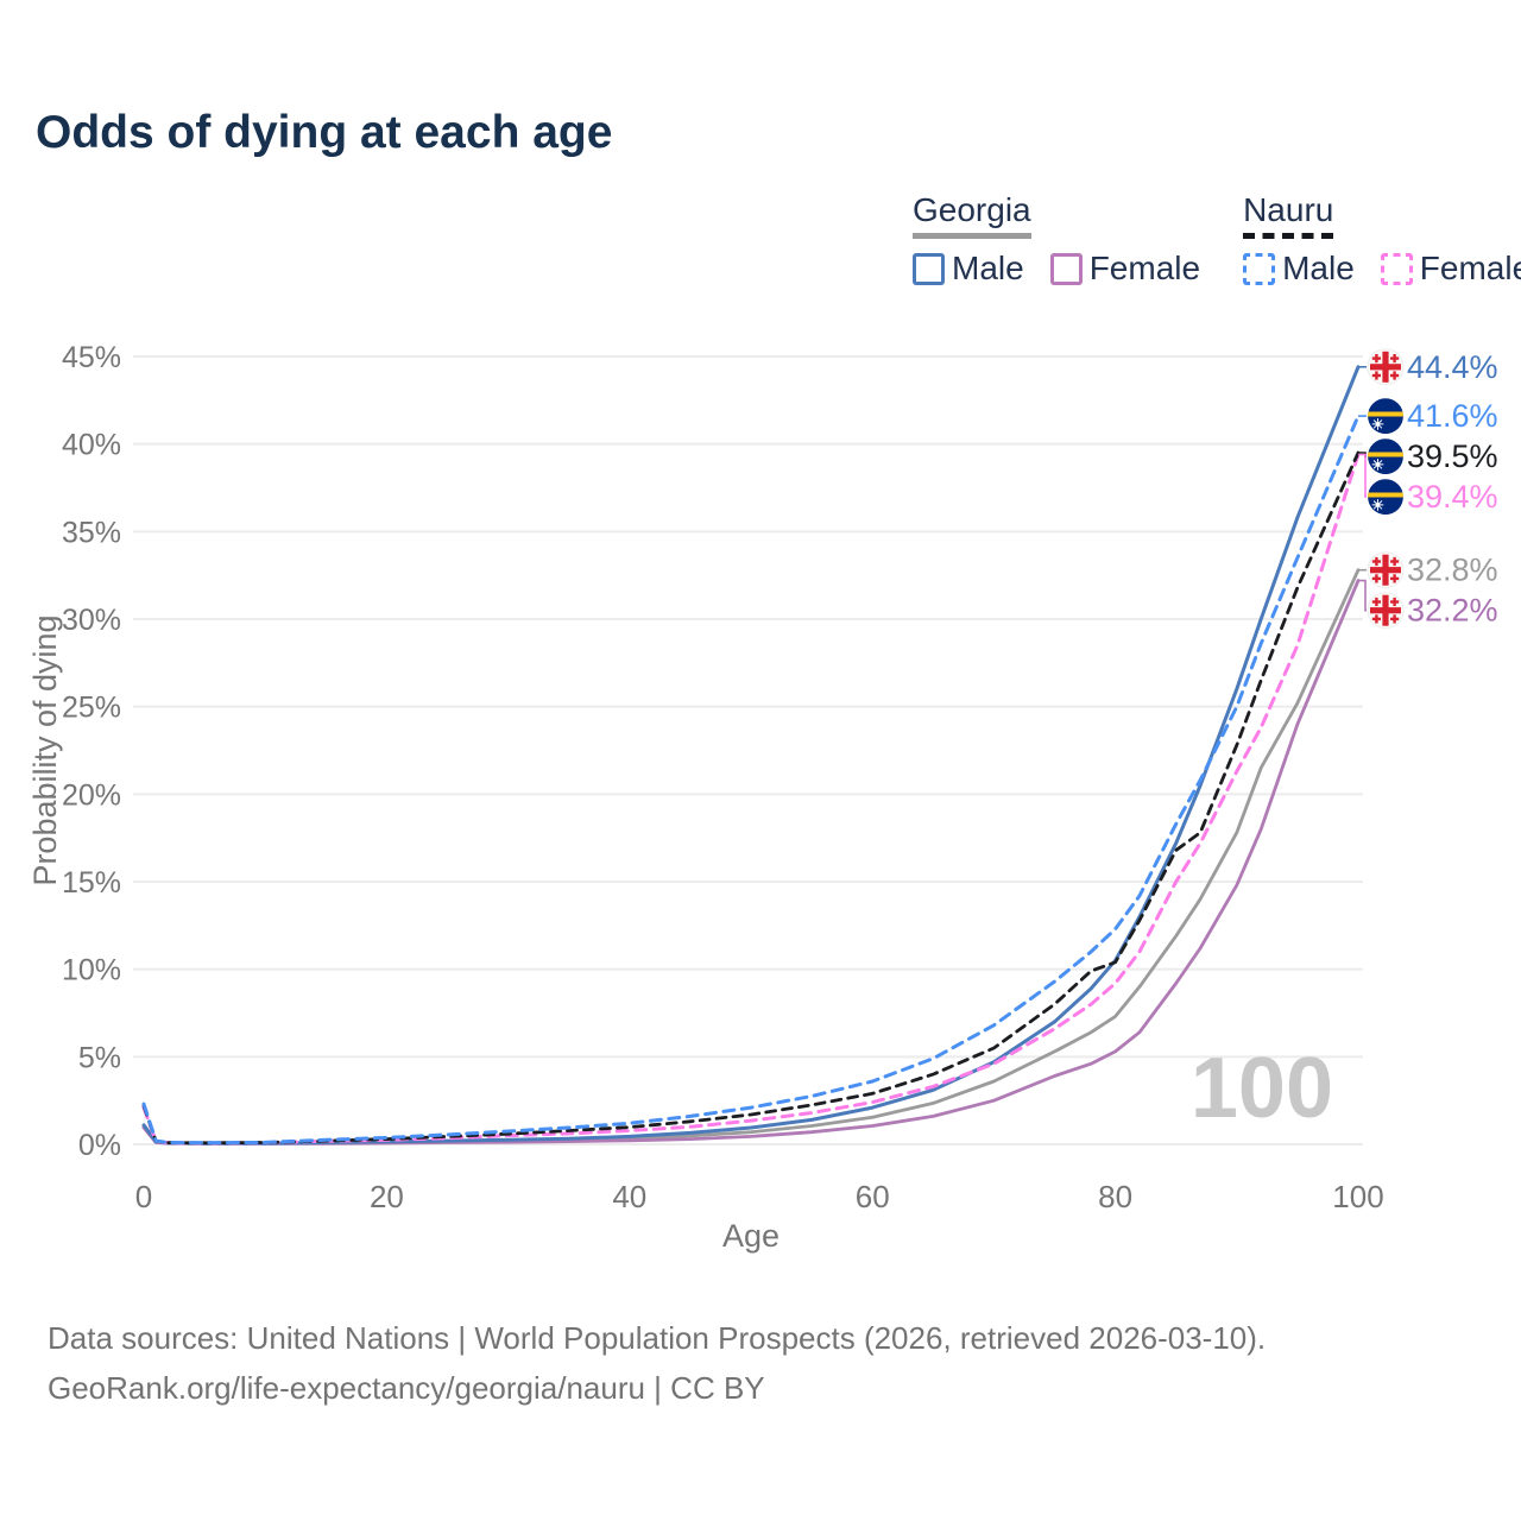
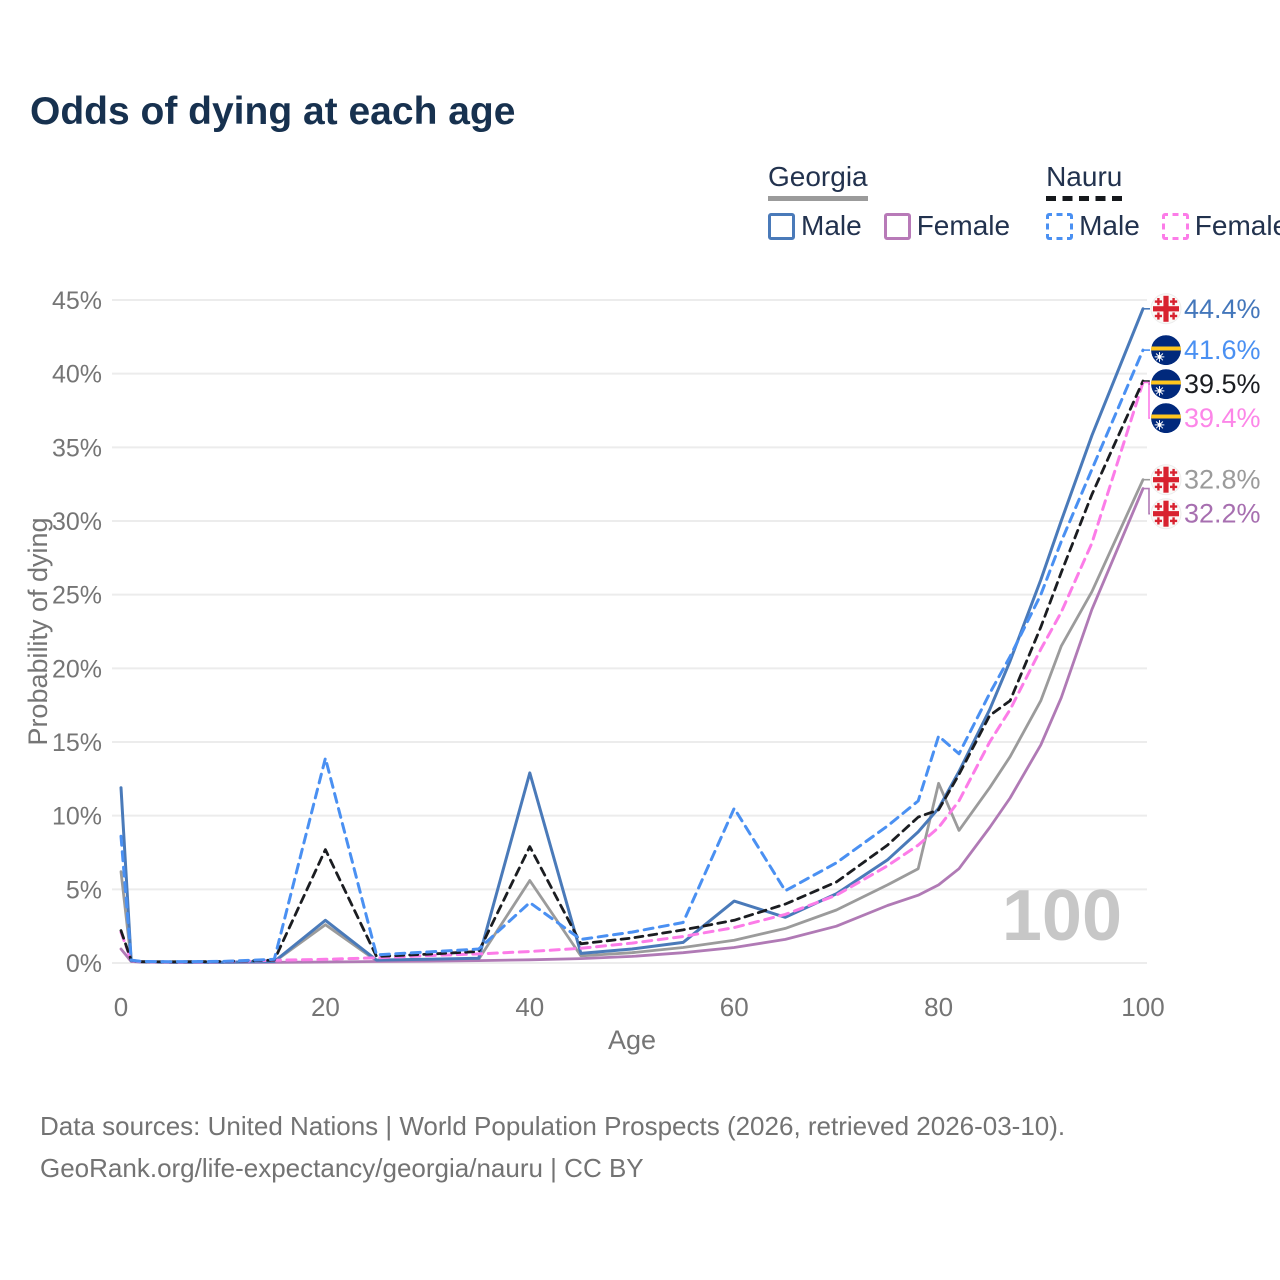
Georgia/0: 1.0% -> 6.2%
Georgia Male/0: 1.1% -> 11.9%
Nauru Male/0: 2.3% -> 8.6%
Georgia/20: 0.1% -> 2.6%
Georgia Male/20: 0.1% -> 2.9%
Nauru/20: 0.3% -> 7.7%
Nauru Male/20: 0.4% -> 13.9%
Georgia/40: 0.3% -> 5.6%
Georgia Male/40: 0.5% -> 12.9%
Nauru/40: 1.0% -> 7.9%
Nauru Male/40: 1.2% -> 4.1%
Georgia Male/60: 2.1% -> 4.2%
Nauru Male/60: 3.6% -> 10.5%
Georgia/80: 7.3% -> 12.2%
Nauru Male/80: 12.3% -> 15.4%
